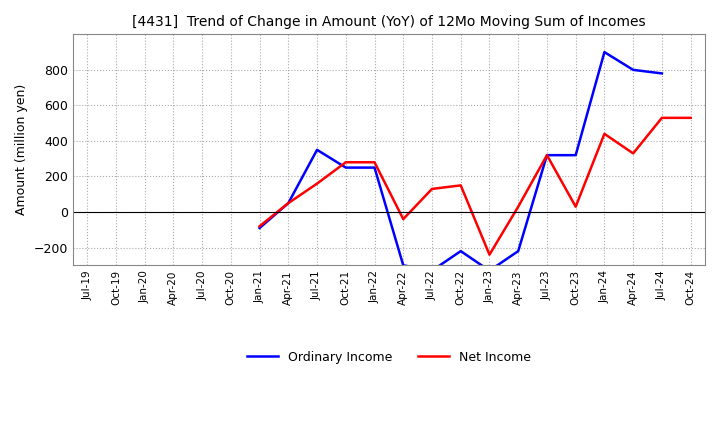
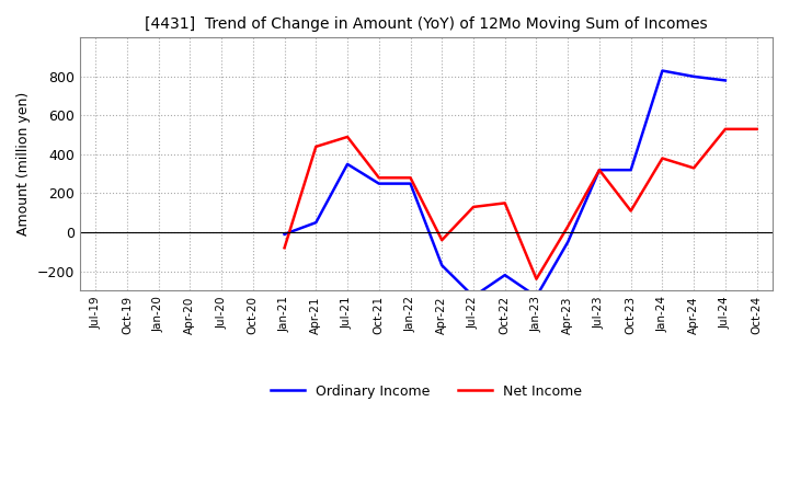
Ordinary Income/Jan-21: -90 -> -10
Net Income/Apr-21: 50 -> 440
Net Income/Jul-21: 160 -> 490
Ordinary Income/Apr-22: -300 -> -170
Ordinary Income/Apr-23: -220 -> -50
Net Income/Oct-23: 30 -> 110
Ordinary Income/Jan-24: 900 -> 830
Net Income/Jan-24: 440 -> 380
